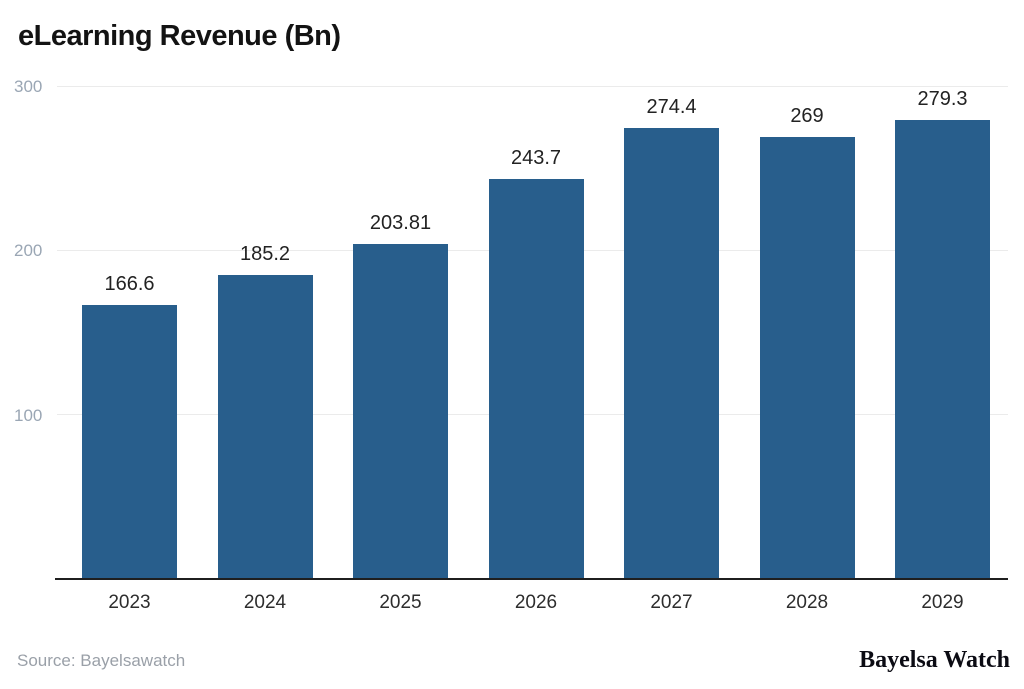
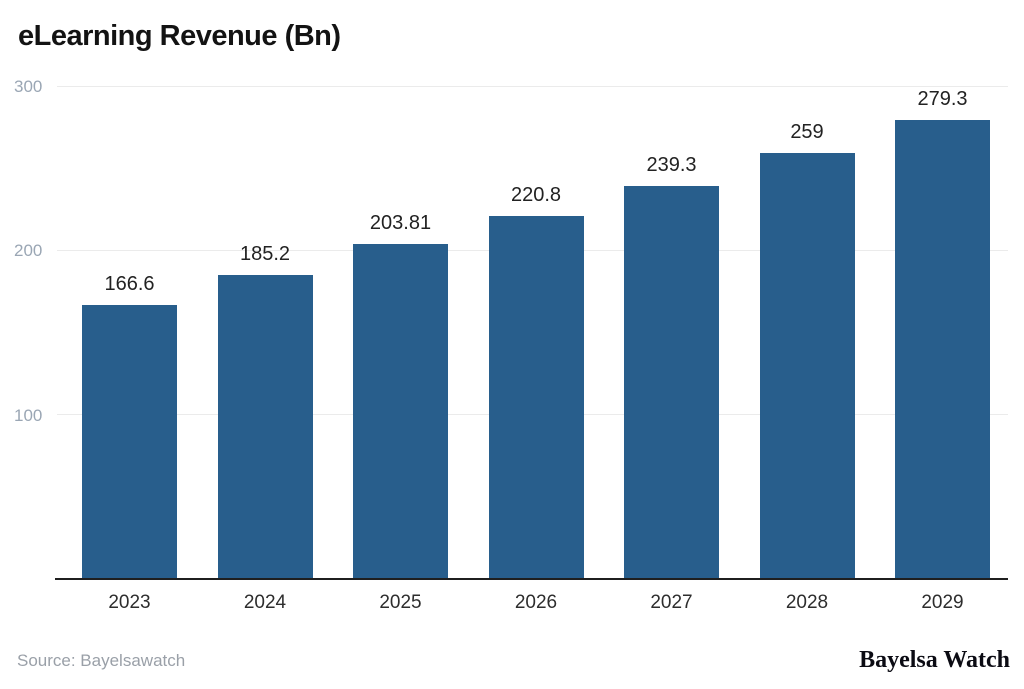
2026: 243.7 -> 220.8
2027: 274.4 -> 239.3
2028: 269 -> 259
